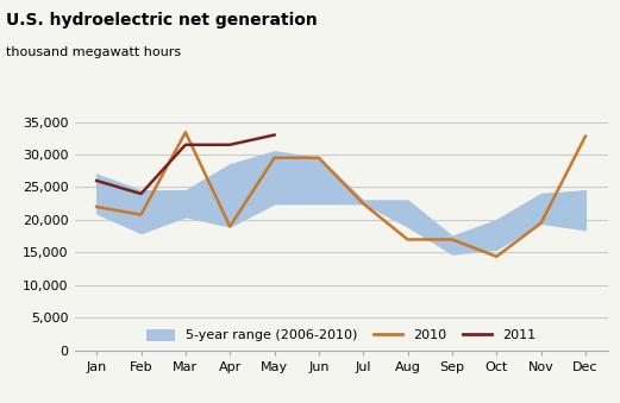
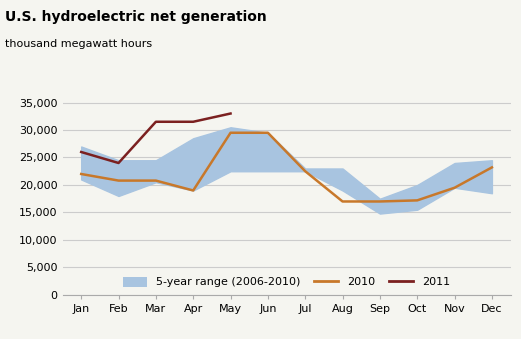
2010/Mar: 33,400 -> 20,800
2010/Oct: 14,400 -> 17,200
2010/Dec: 32,800 -> 23,200
